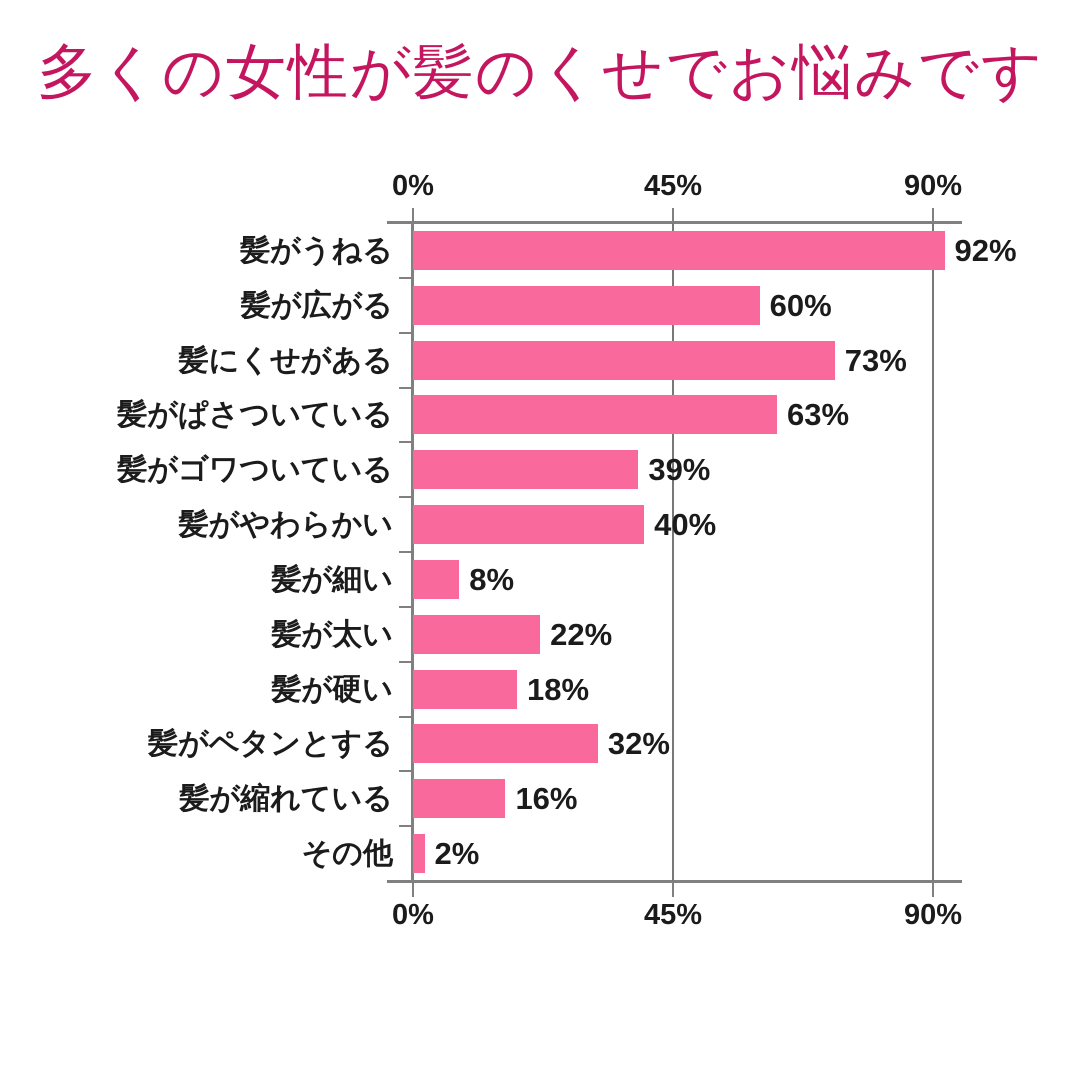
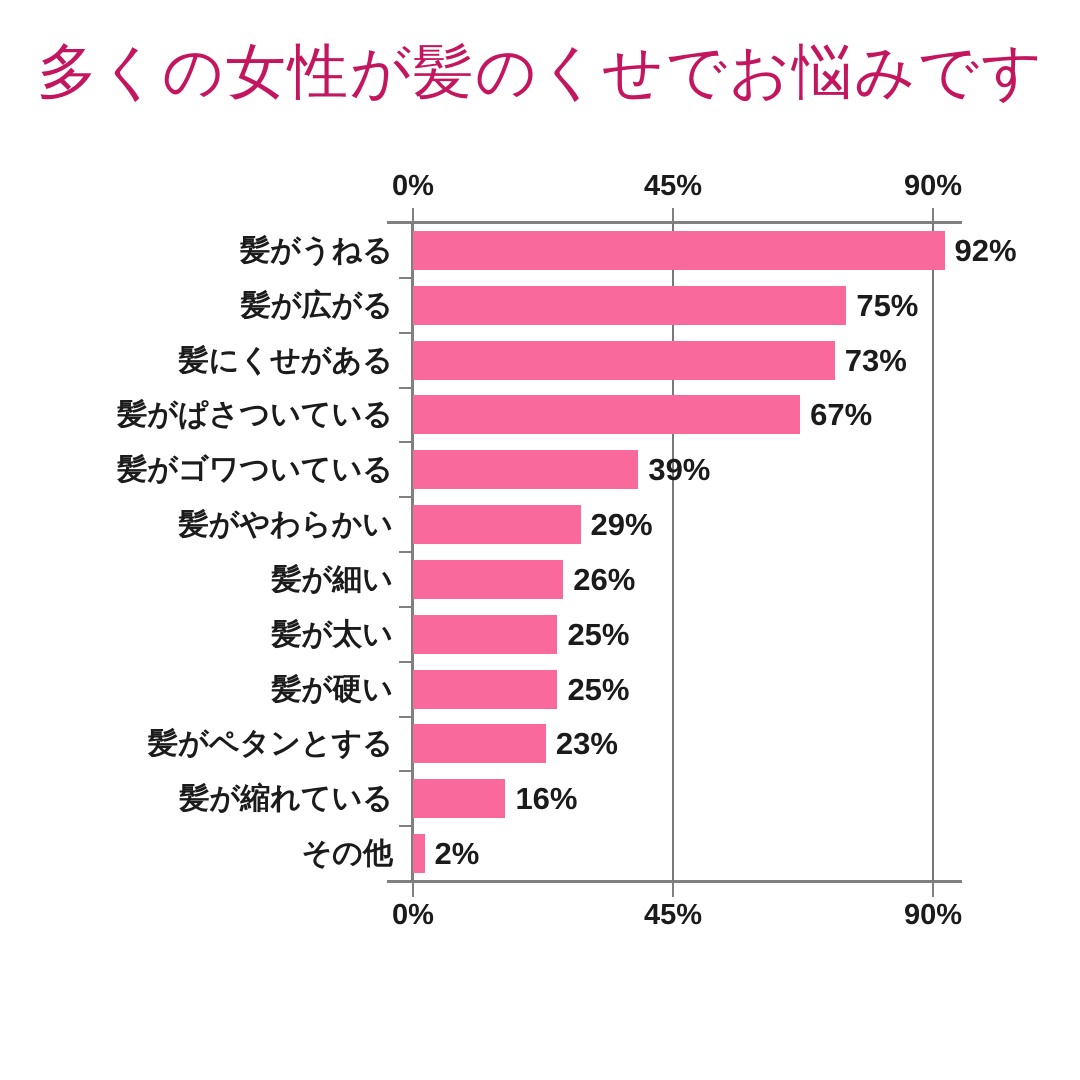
髪が広がる: 60% -> 75%
髪がぱさついている: 63% -> 67%
髪がやわらかい: 40% -> 29%
髪が細い: 8% -> 26%
髪が太い: 22% -> 25%
髪が硬い: 18% -> 25%
髪がペタンとする: 32% -> 23%
